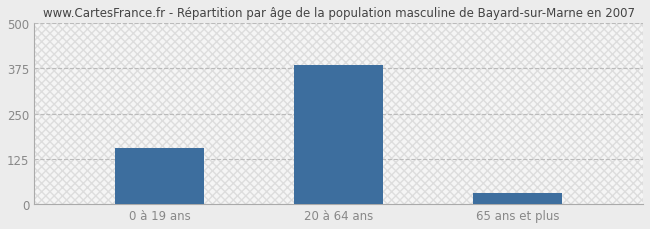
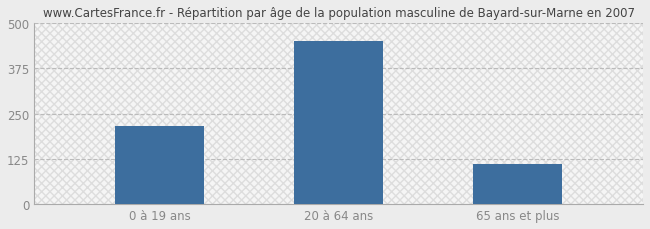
0 à 19 ans: 155 -> 215
20 à 64 ans: 385 -> 450
65 ans et plus: 30 -> 110
